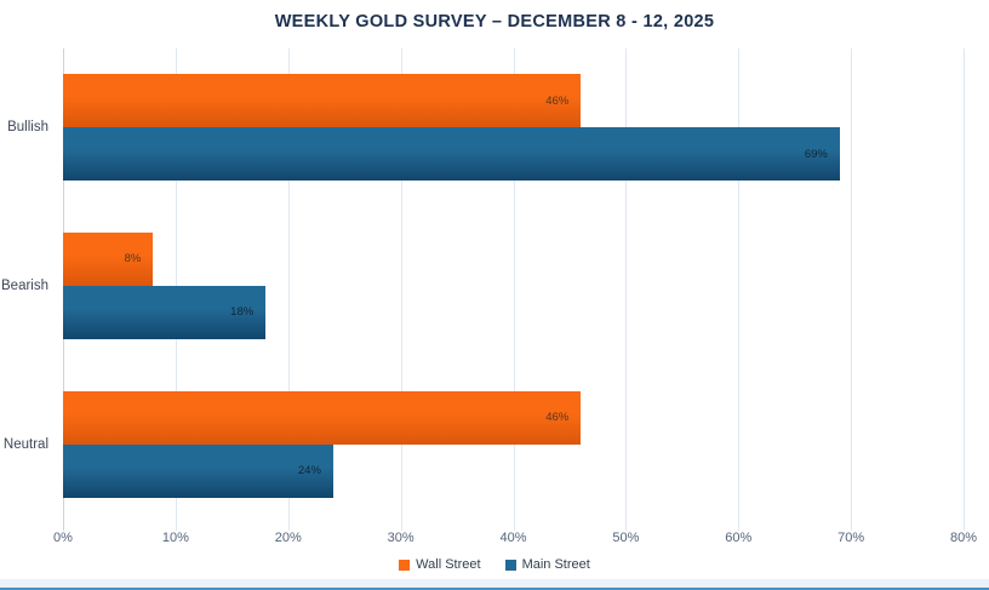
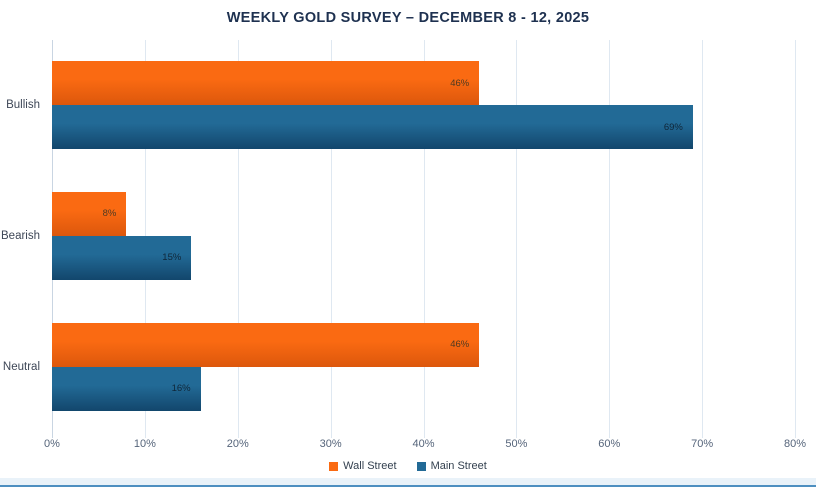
Main Street/Bearish: 18% -> 15%
Main Street/Neutral: 24% -> 16%
